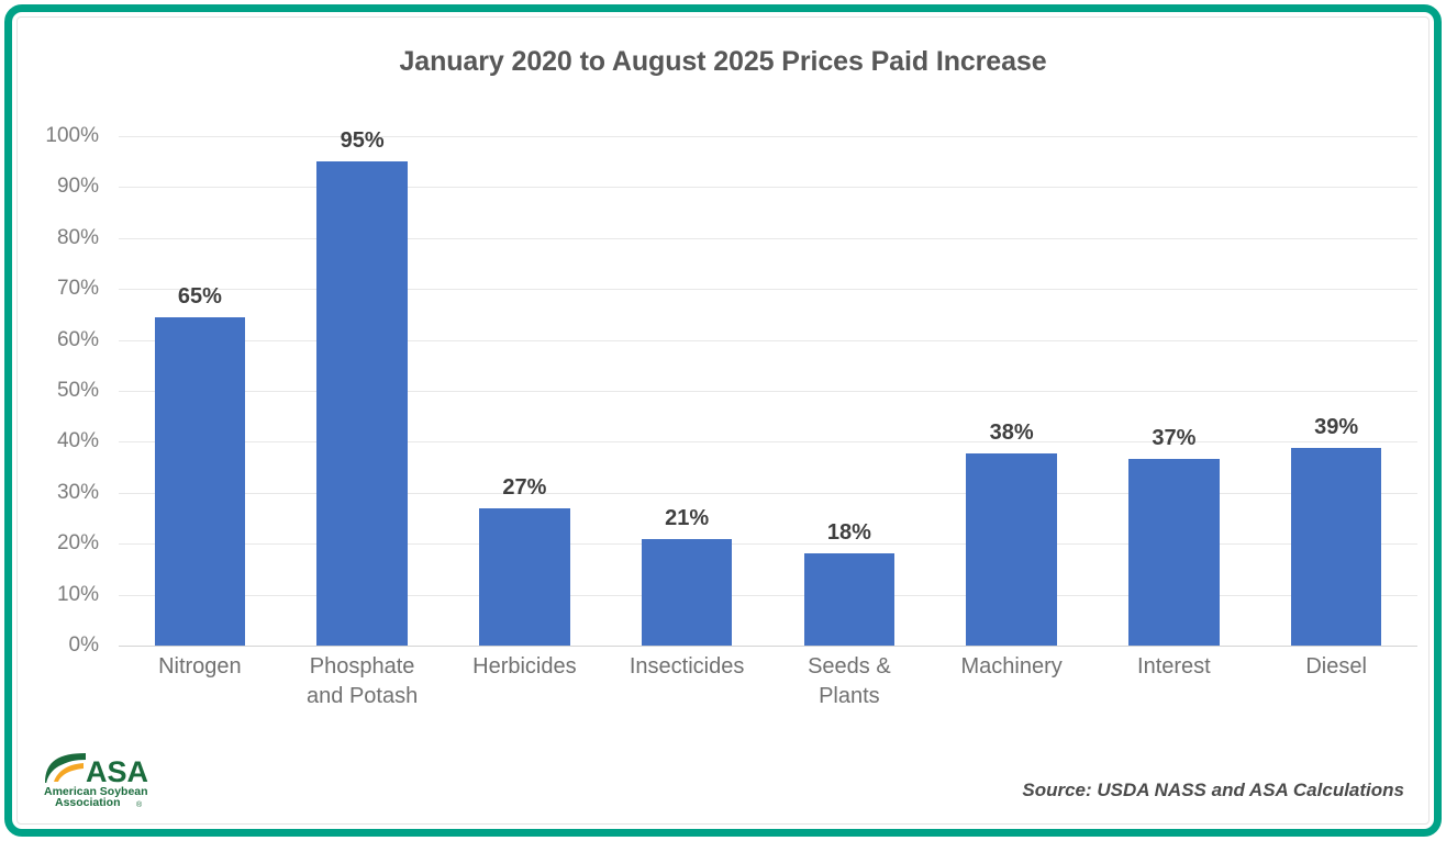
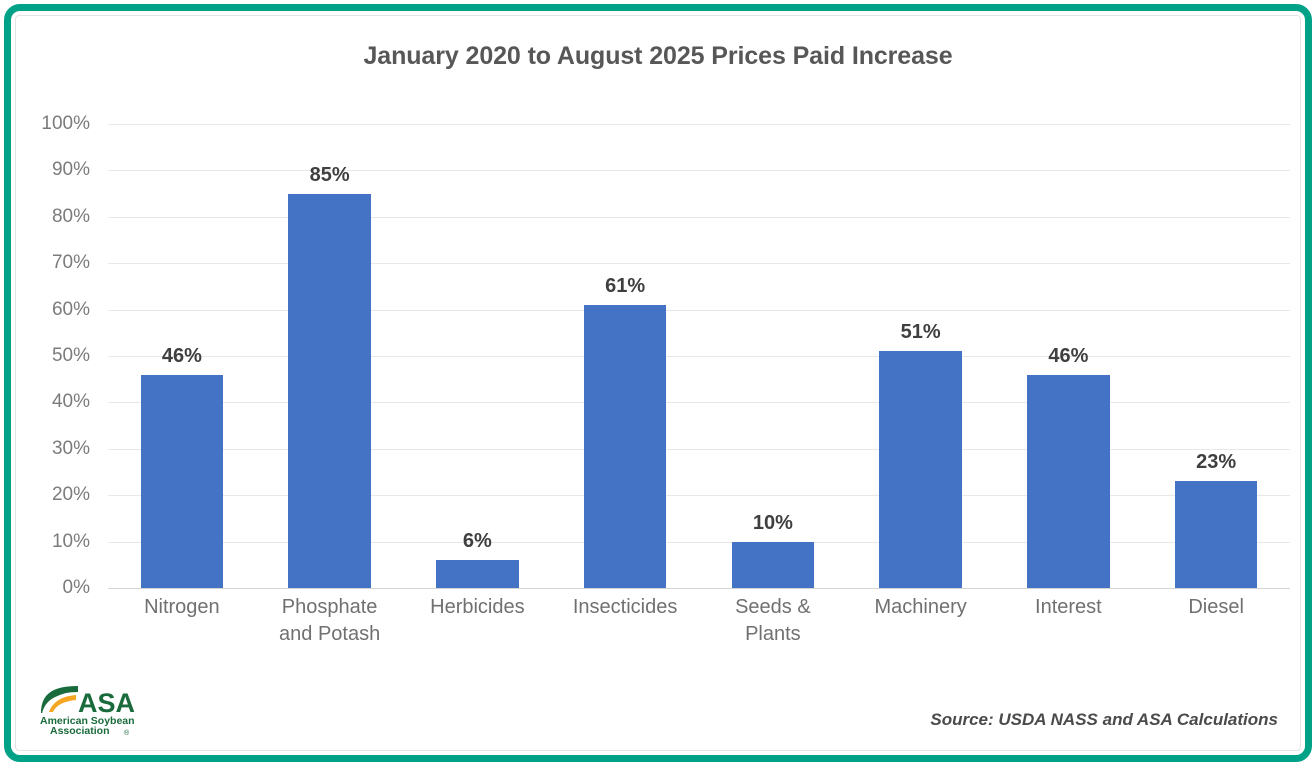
Nitrogen: 65% -> 46%
Phosphate and Potash: 95% -> 85%
Herbicides: 27% -> 6%
Insecticides: 21% -> 61%
Seeds & Plants: 18% -> 10%
Machinery: 38% -> 51%
Interest: 37% -> 46%
Diesel: 39% -> 23%
